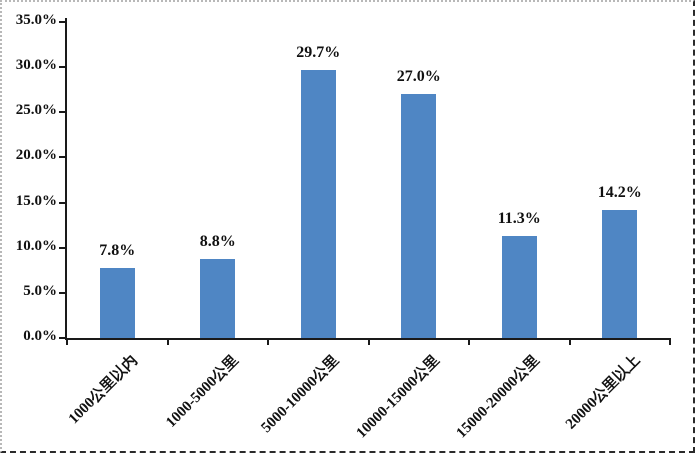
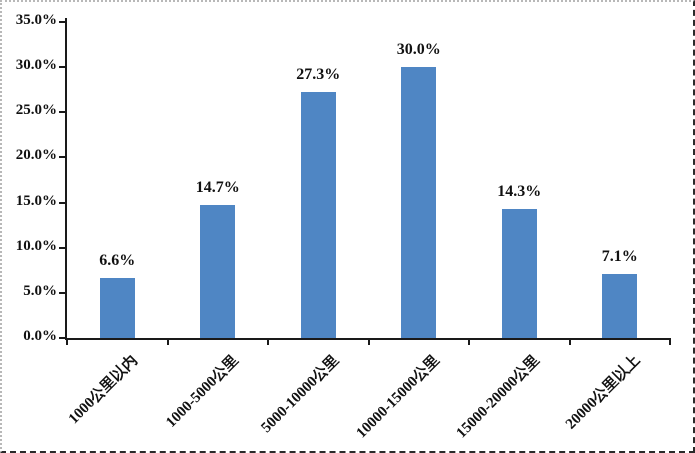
1000公里以内: 7.8% -> 6.6%
1000-5000公里: 8.8% -> 14.7%
5000-10000公里: 29.7% -> 27.3%
10000-15000公里: 27.0% -> 30.0%
15000-20000公里: 11.3% -> 14.3%
20000公里以上: 14.2% -> 7.1%
